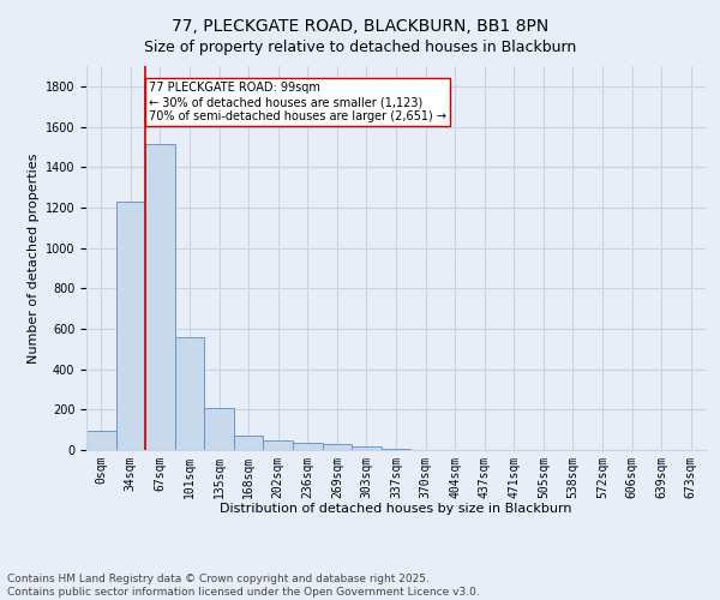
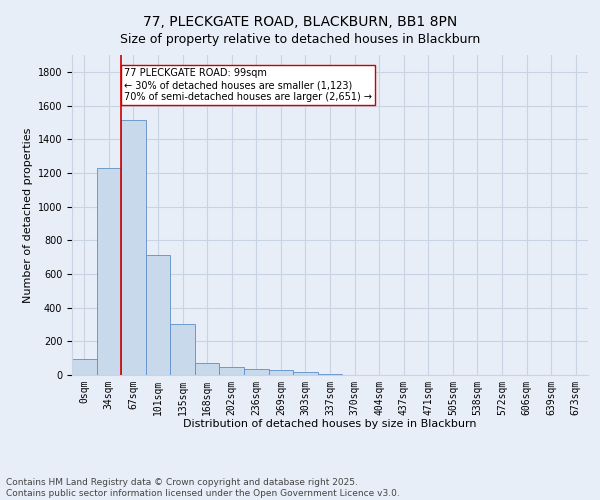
101sqm: 560 -> 710
135sqm: 210 -> 300
